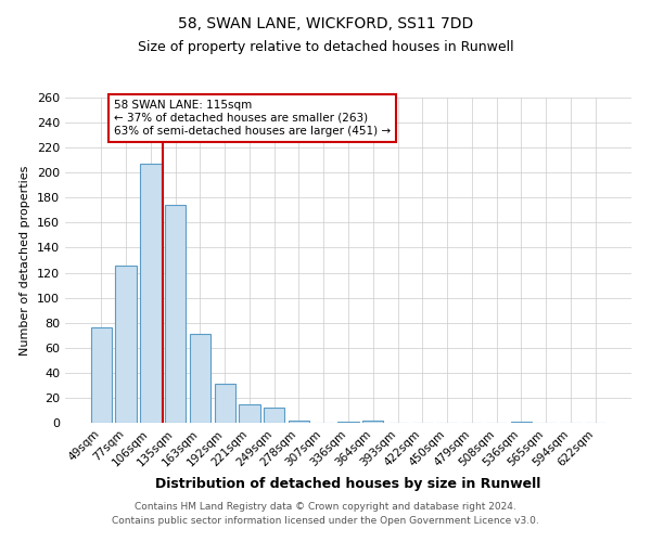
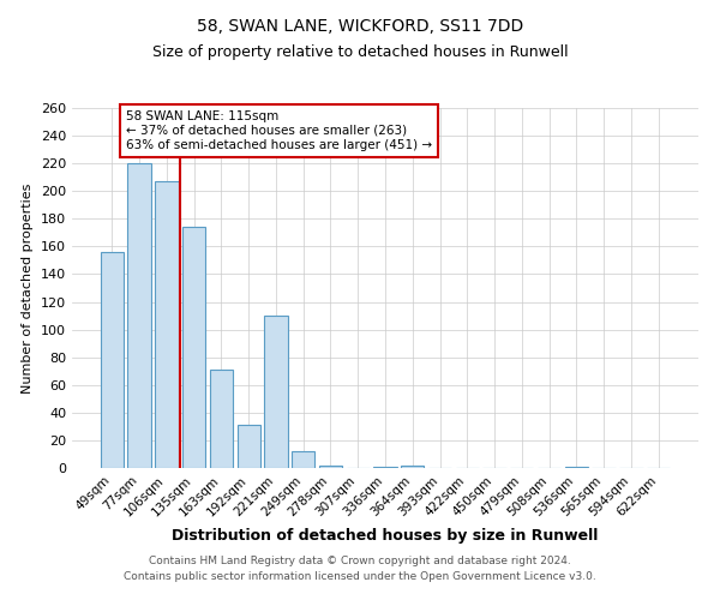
49sqm: 76 -> 156
77sqm: 126 -> 220
221sqm: 15 -> 110
